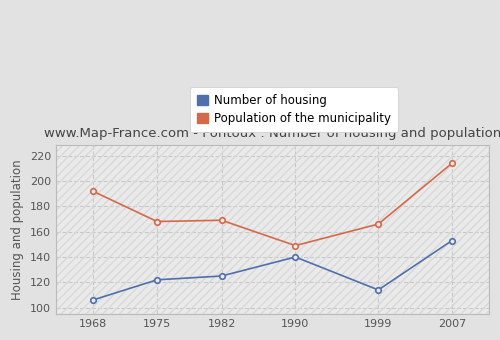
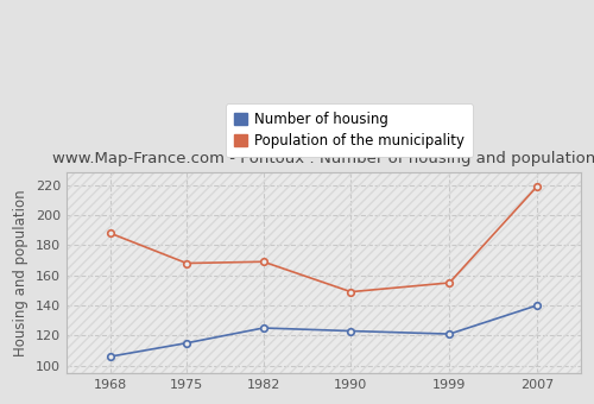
Population of the municipality/1968: 192 -> 188
Number of housing/1975: 122 -> 115
Number of housing/1990: 140 -> 123
Number of housing/1999: 114 -> 121
Population of the municipality/1999: 166 -> 155
Number of housing/2007: 153 -> 140
Population of the municipality/2007: 214 -> 219
